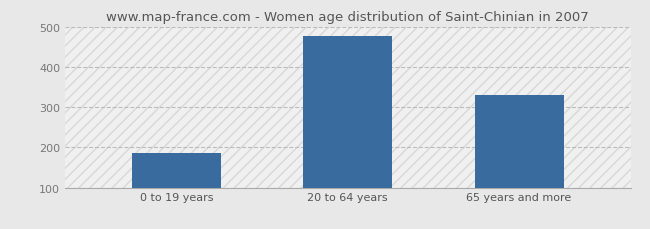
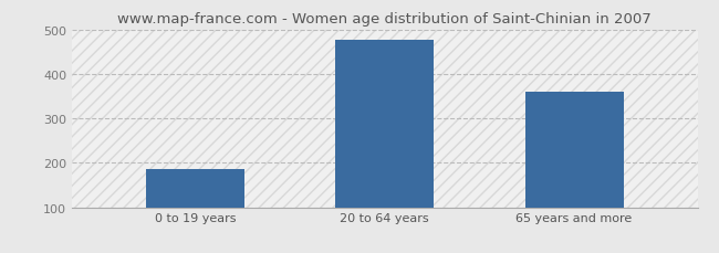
65 years and more: 330 -> 360
